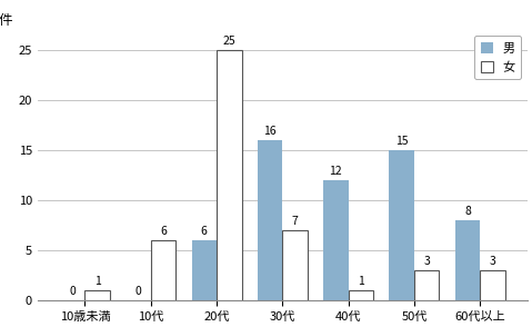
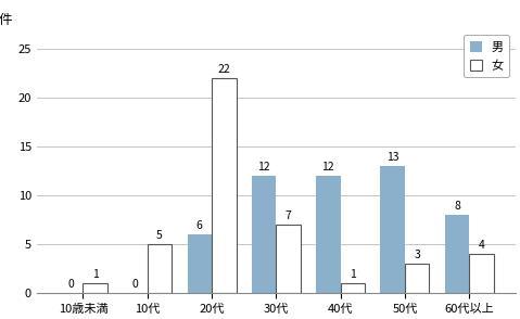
女/10代: 6 -> 5
女/20代: 25 -> 22
男/30代: 16 -> 12
男/50代: 15 -> 13
女/60代以上: 3 -> 4
